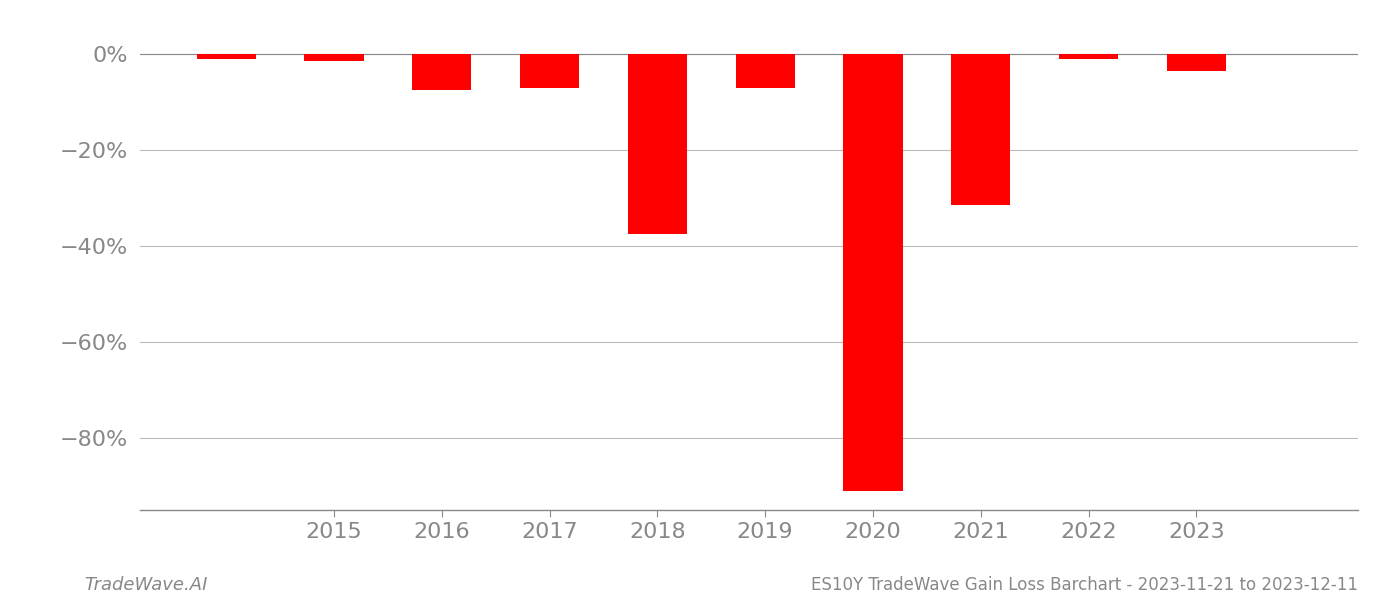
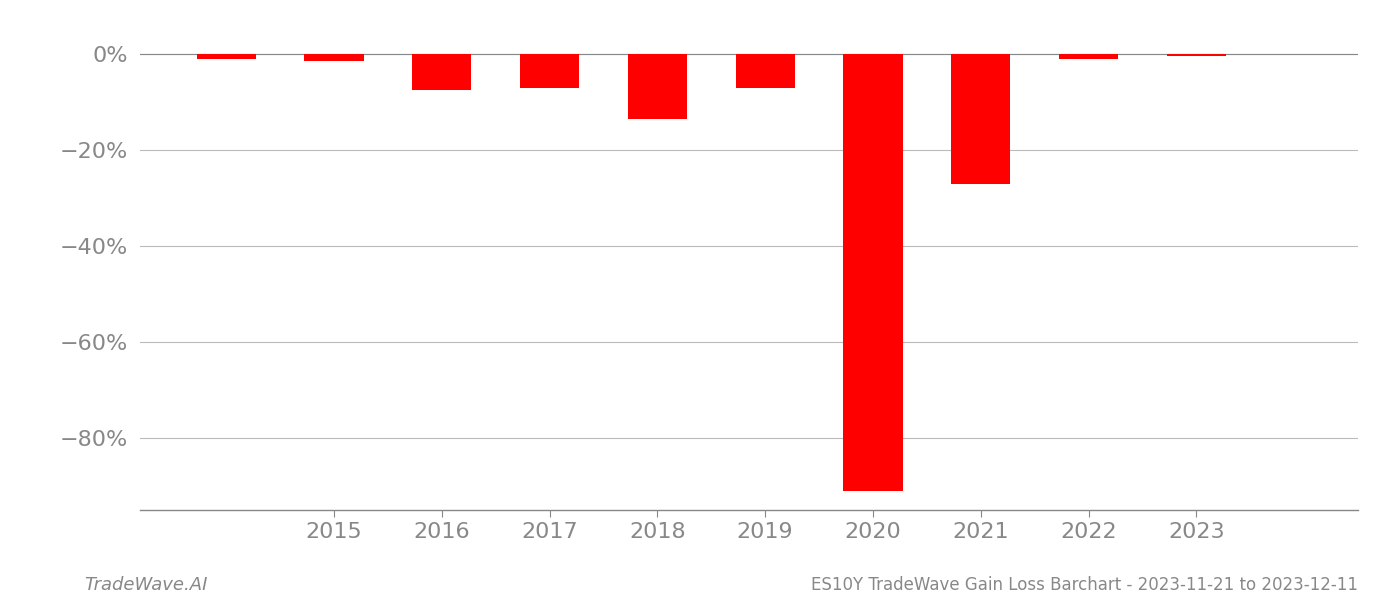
2018: -37.5% -> -13.5%
2021: -31.5% -> -27.0%
2023: -3.5% -> -0.5%
